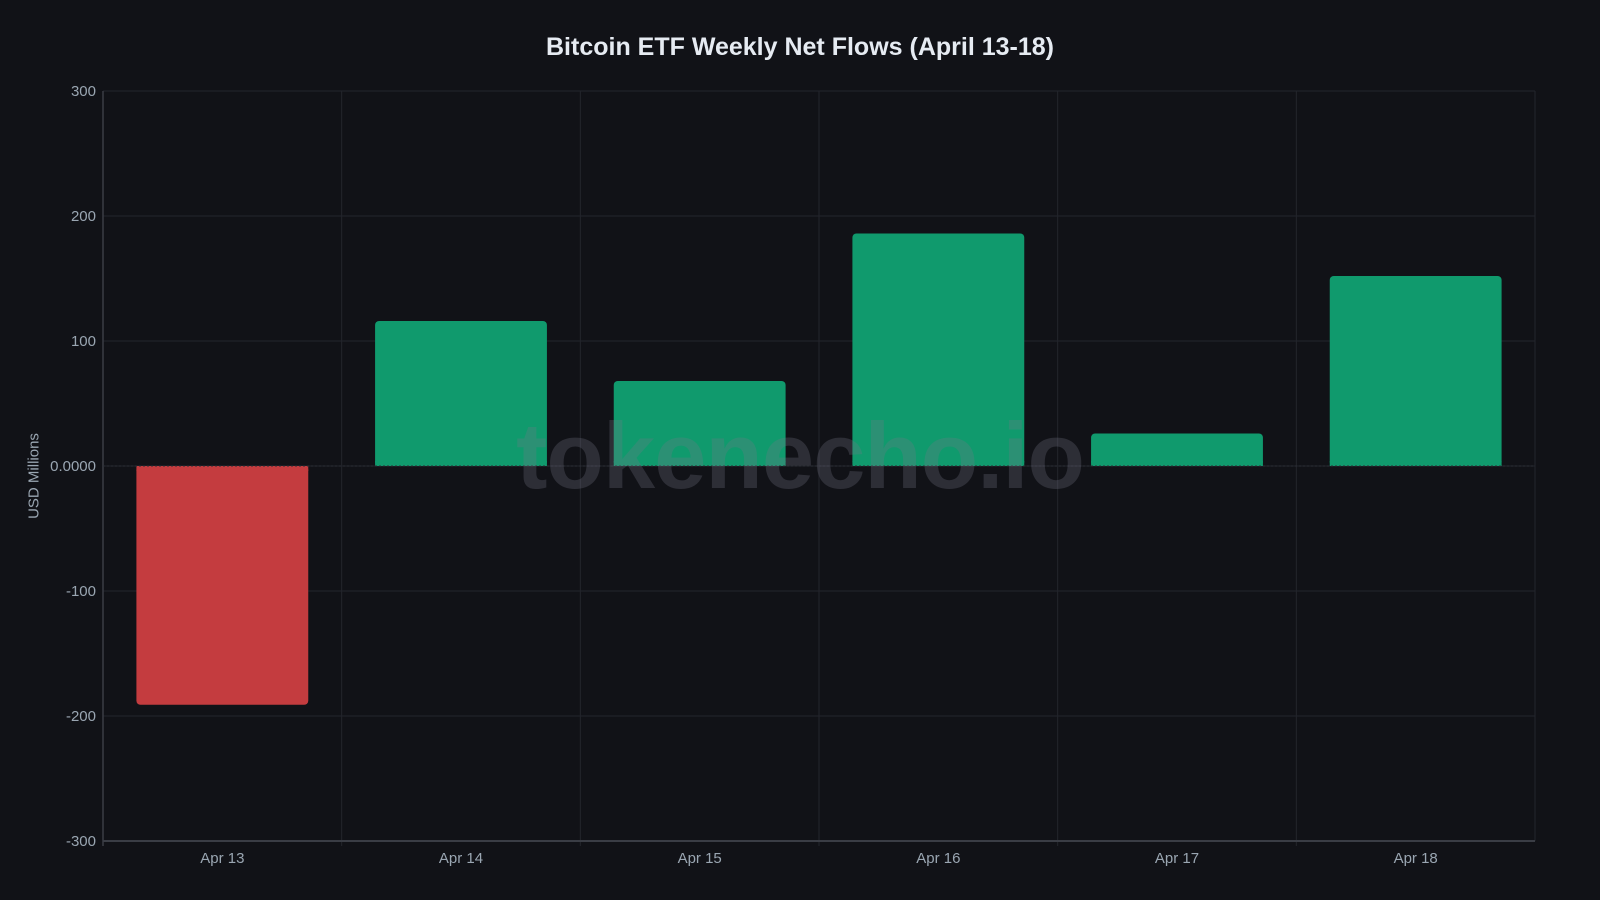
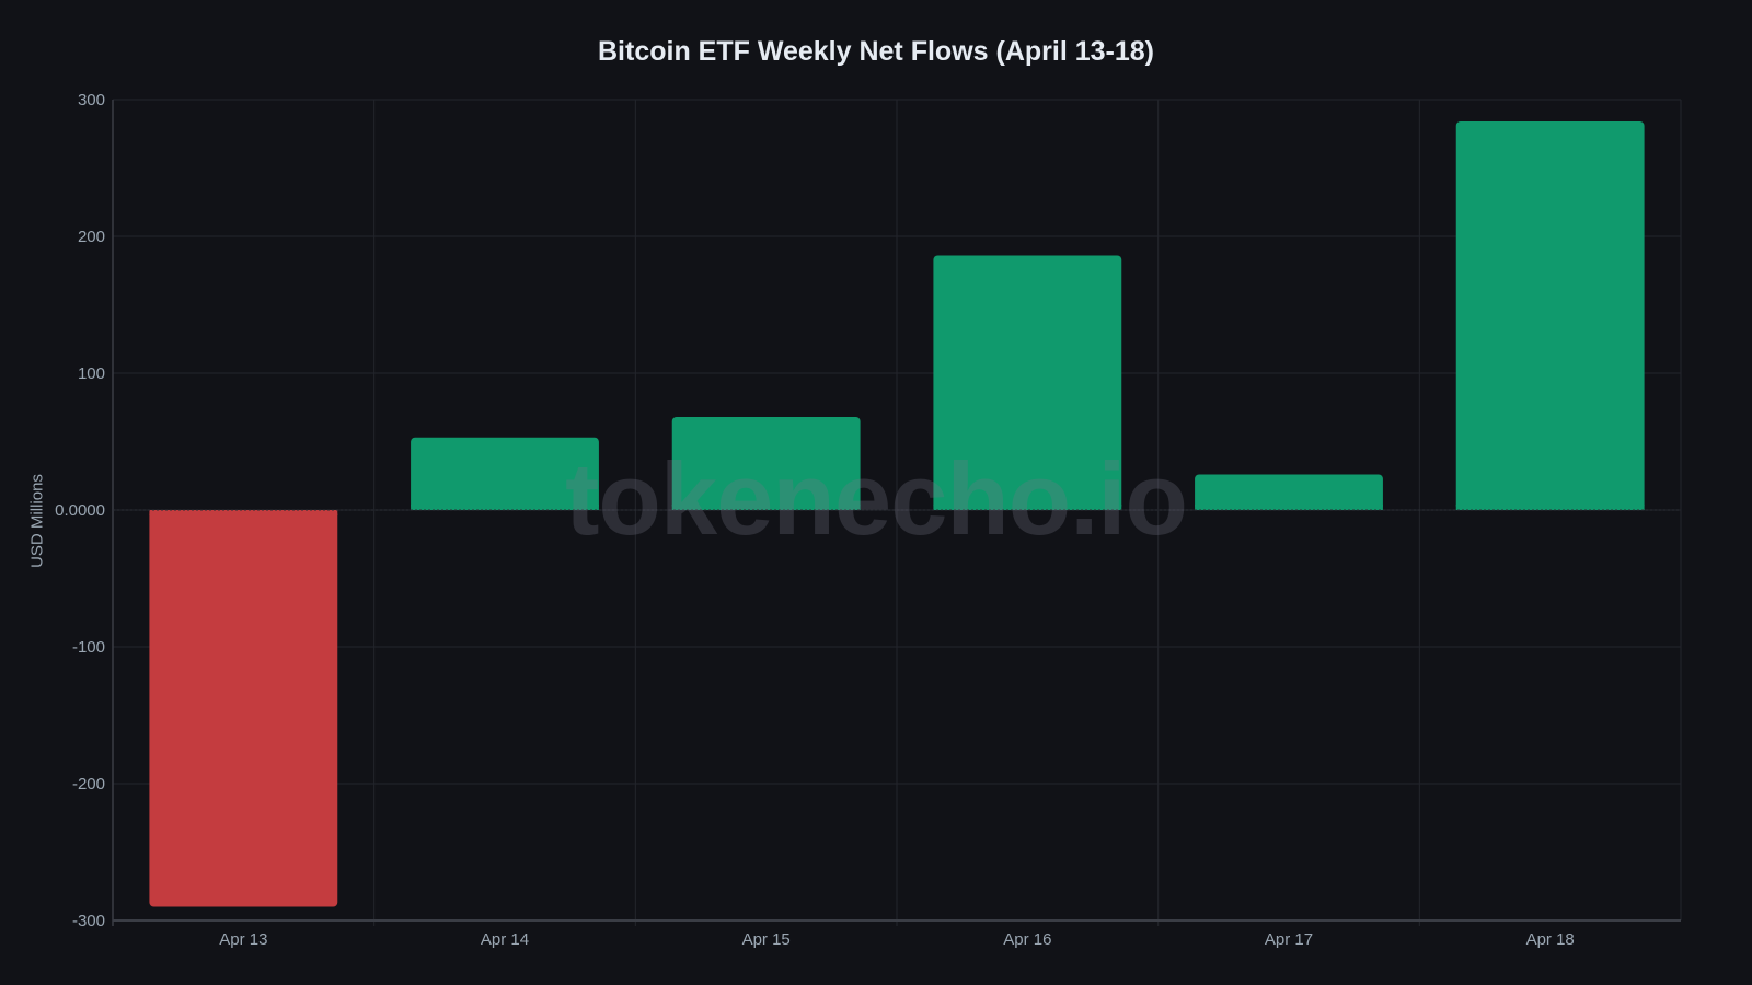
Apr 13: -191 -> -290
Apr 14: 116 -> 53
Apr 18: 152 -> 284
